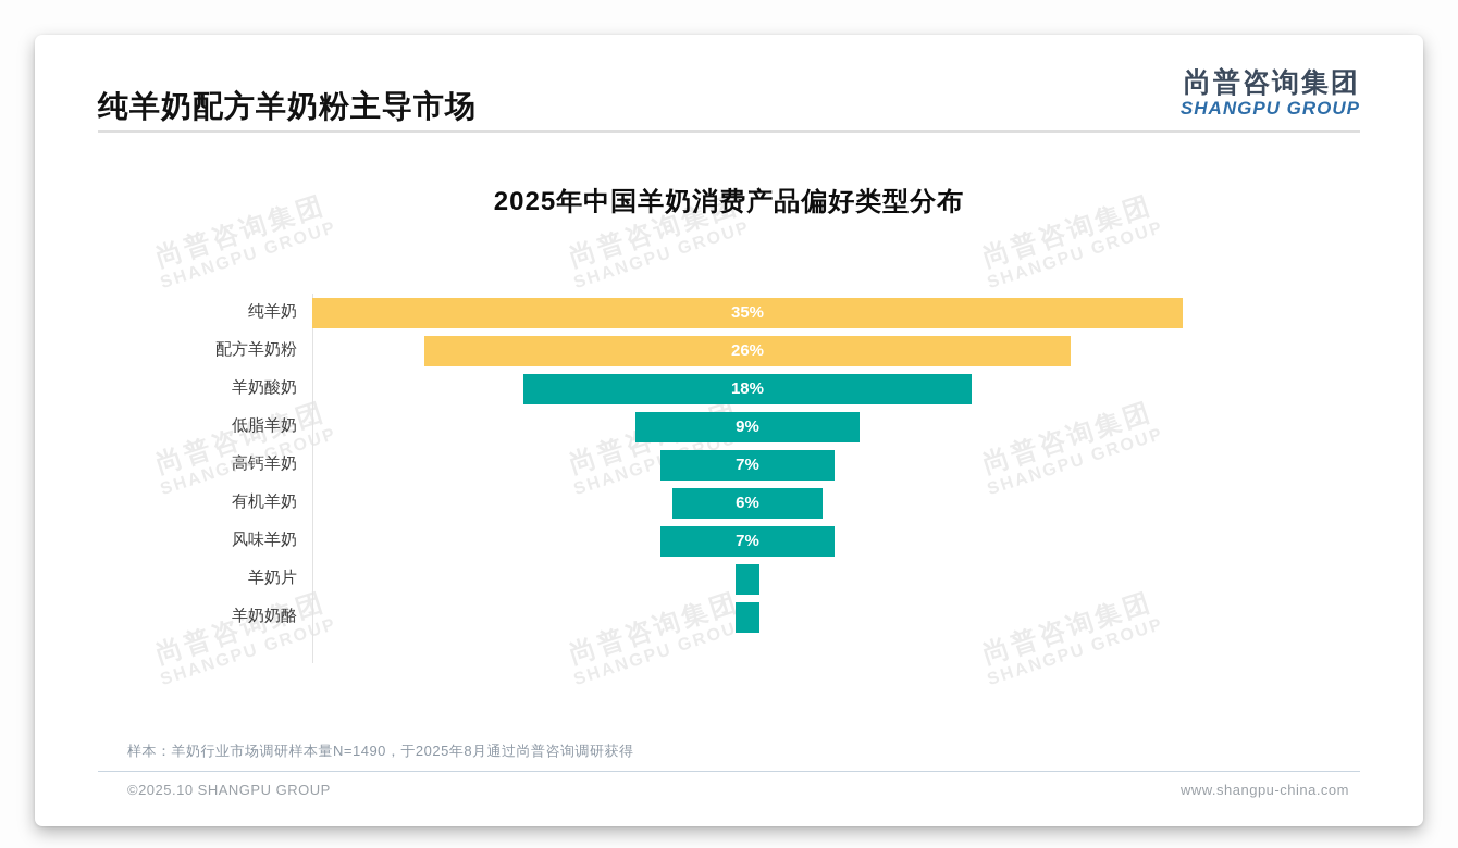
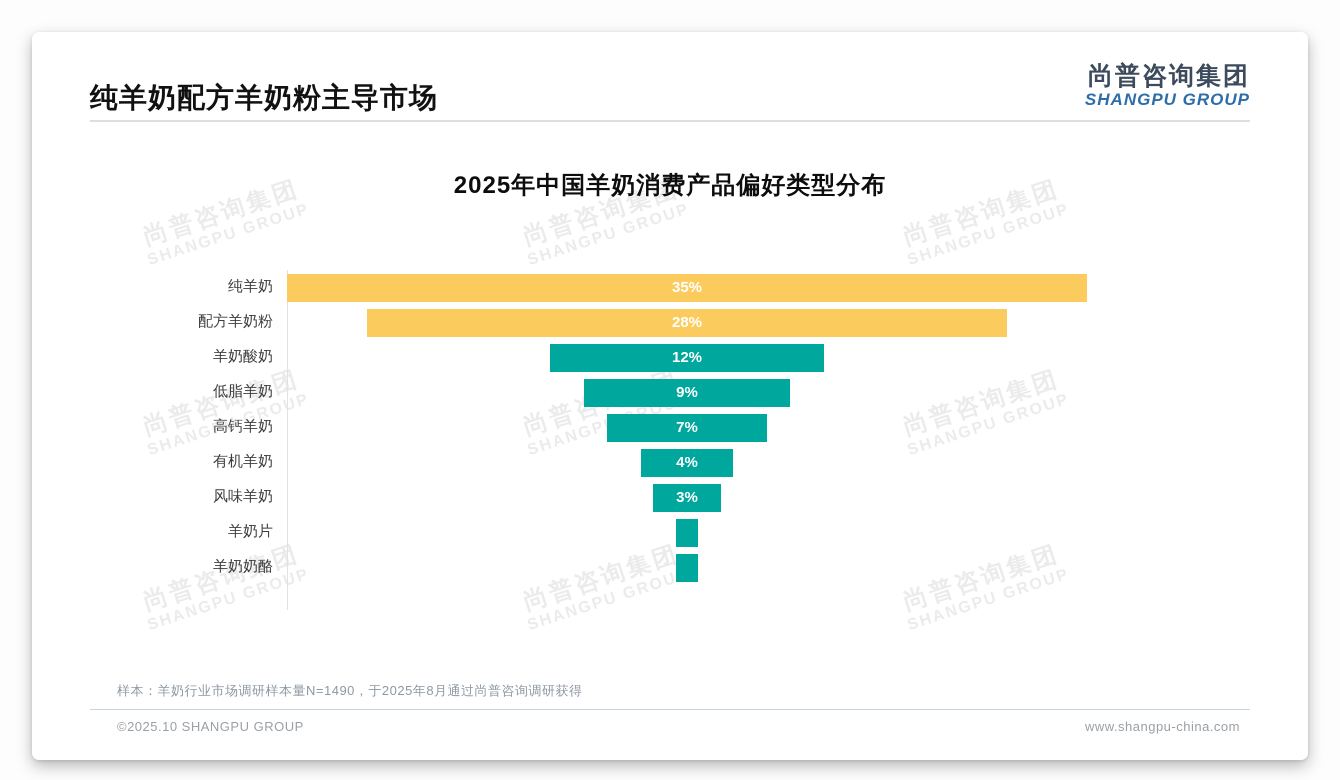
配方羊奶粉: 26% -> 28%
羊奶酸奶: 18% -> 12%
有机羊奶: 6% -> 4%
风味羊奶: 7% -> 3%
